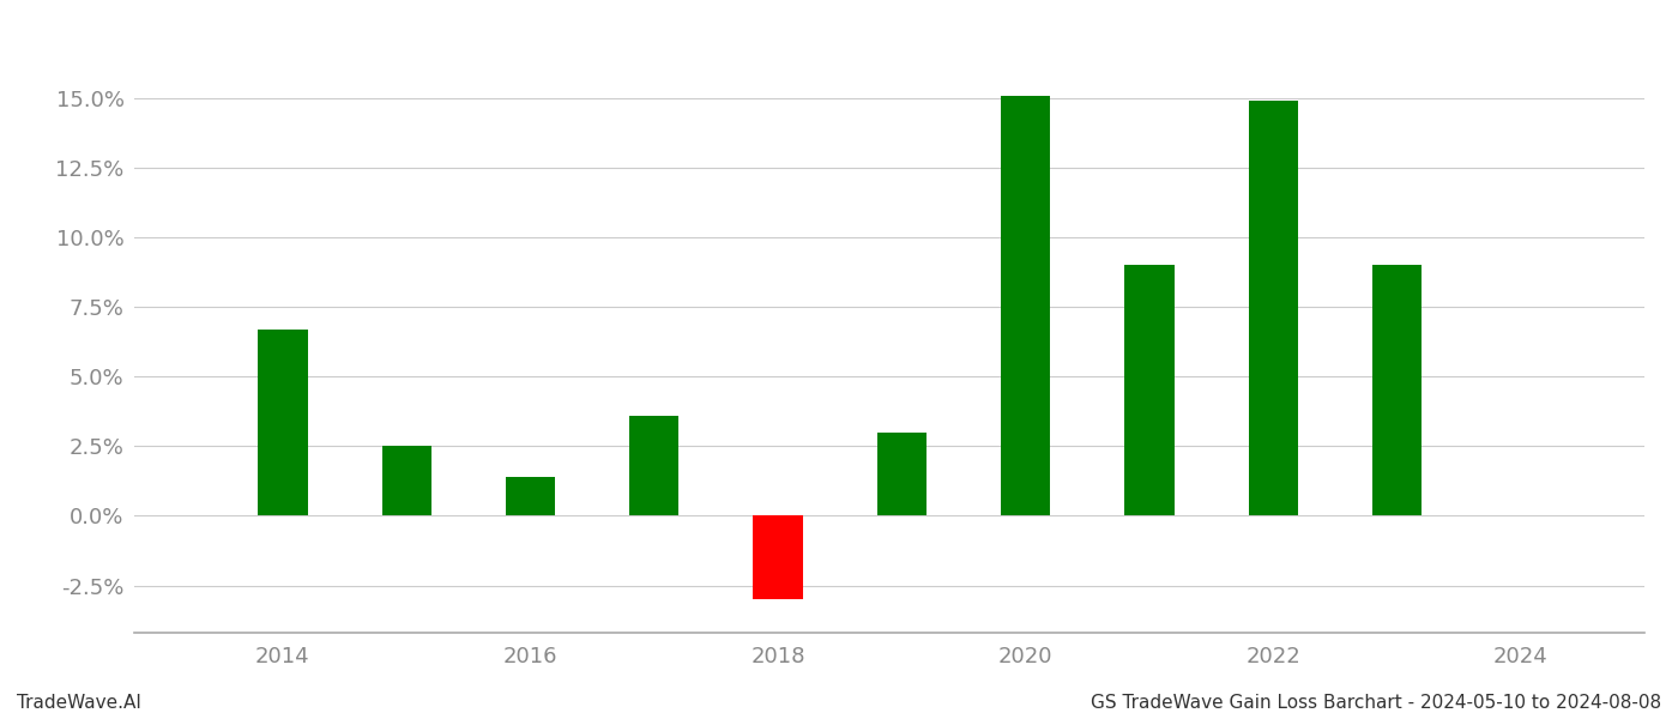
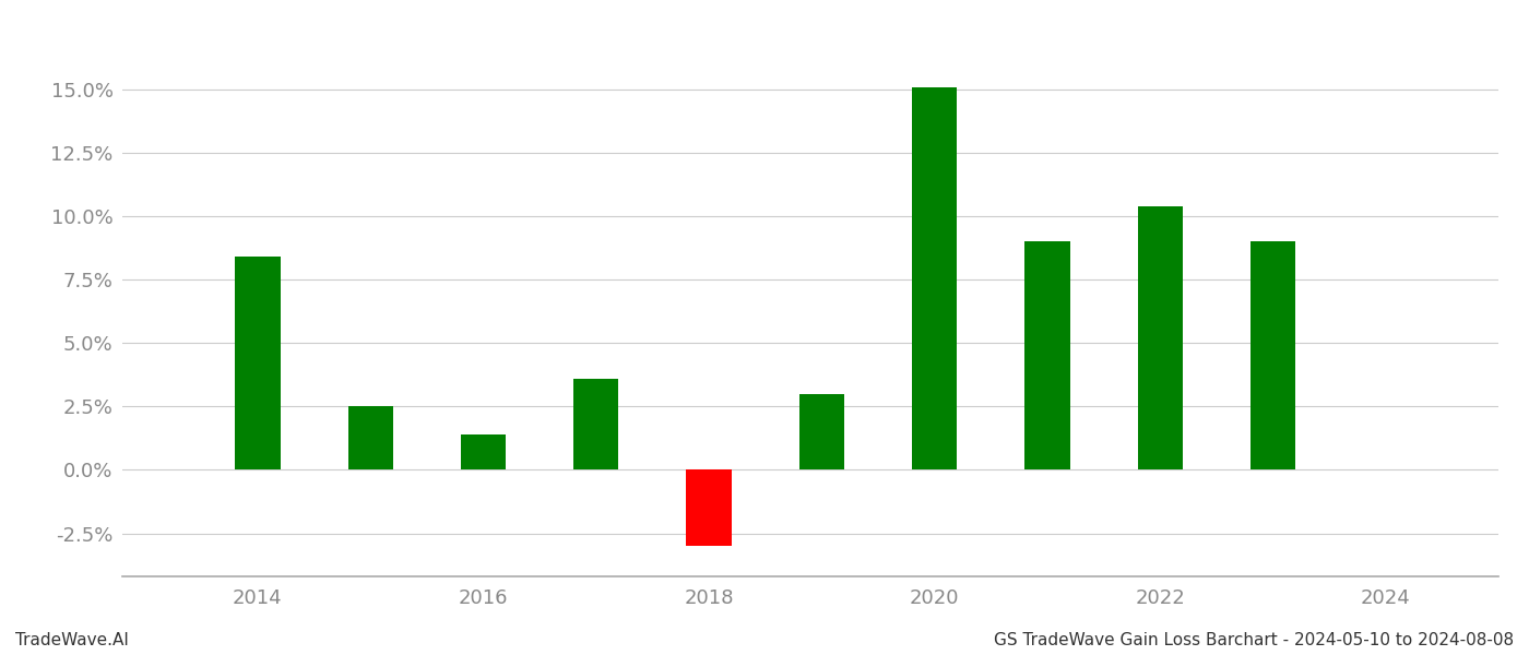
2014: 6.7% -> 8.4%
2022: 14.9% -> 10.4%
